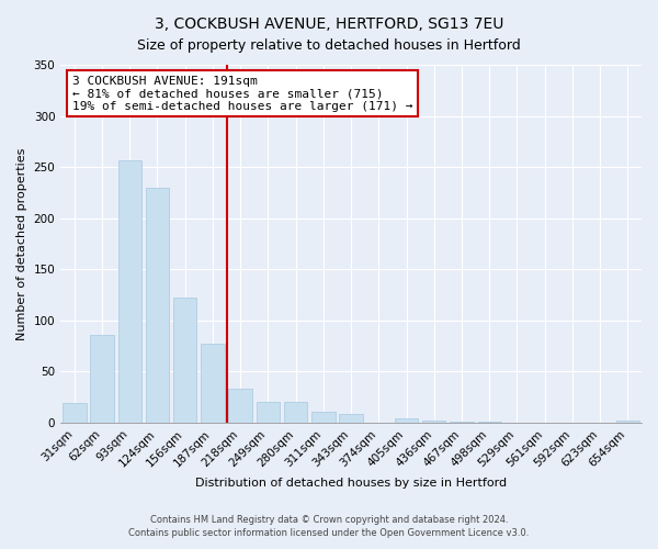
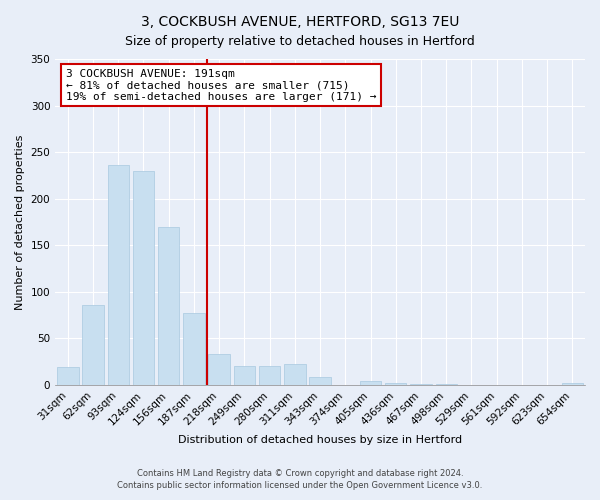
93sqm: 257 -> 236
156sqm: 122 -> 170
311sqm: 11 -> 22
